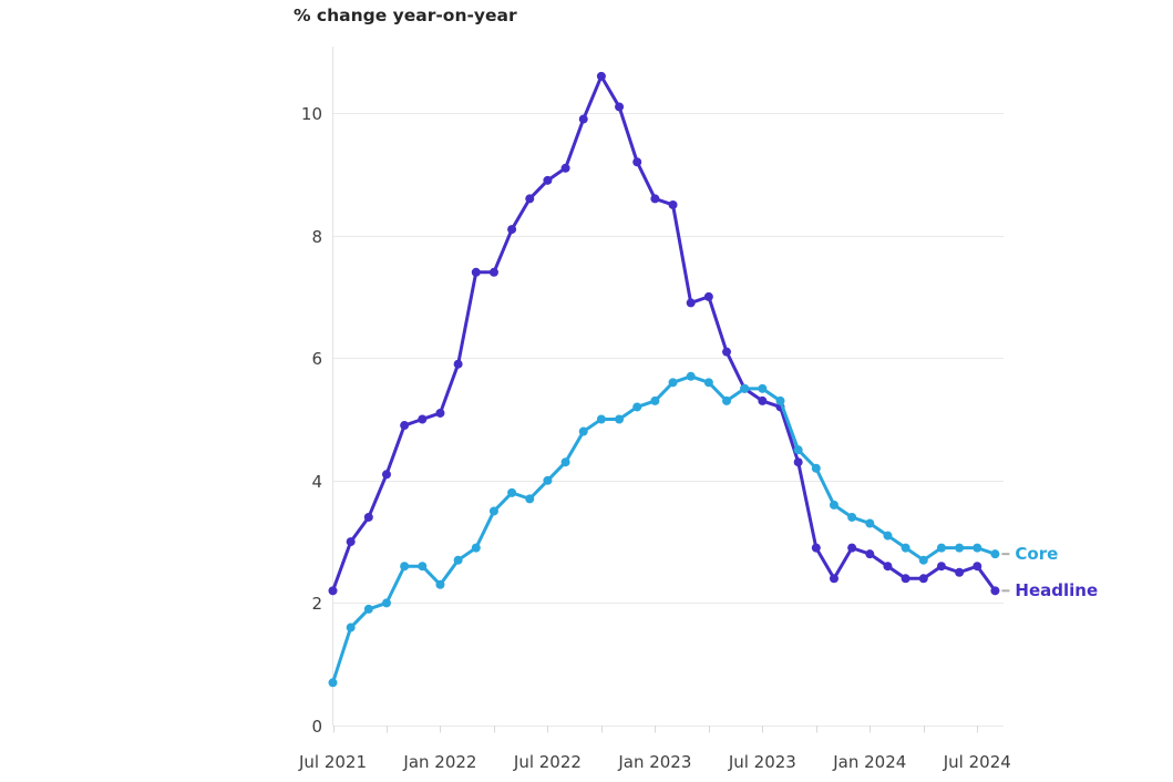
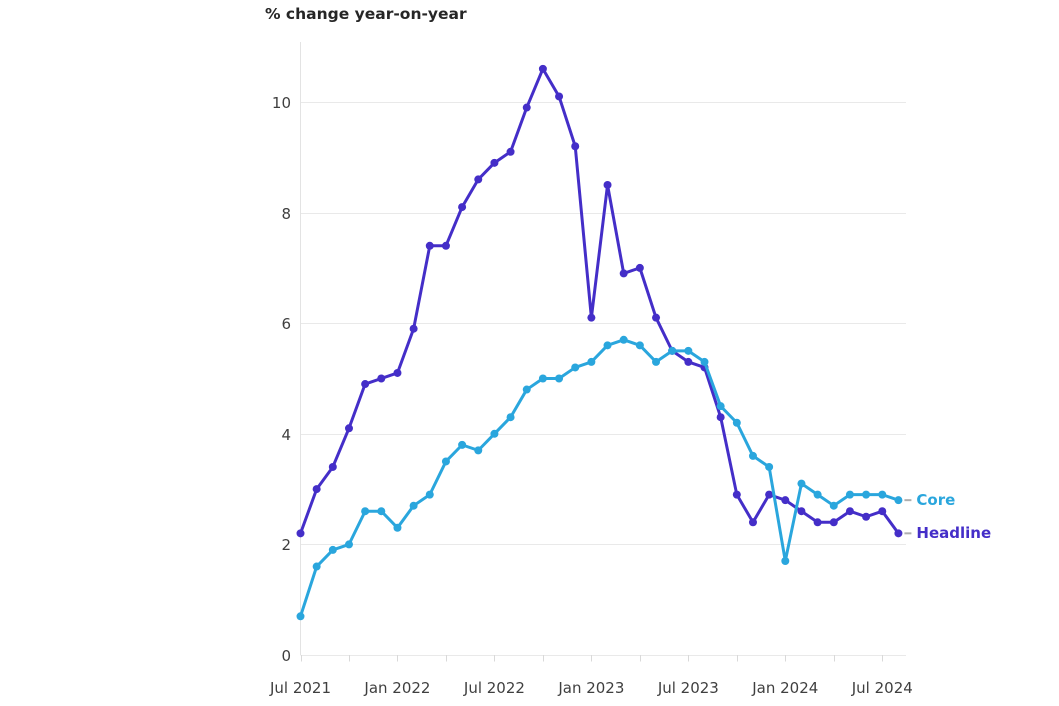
Headline/Jan 2023: 8.6 -> 6.1
Core/Jan 2024: 3.3 -> 1.7
